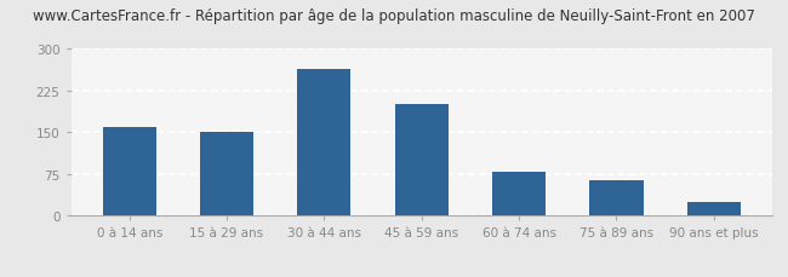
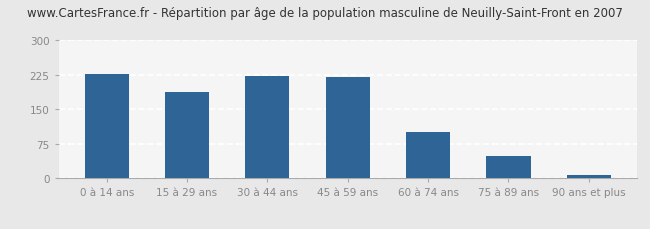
0 à 14 ans: 160 -> 226
15 à 29 ans: 150 -> 188
30 à 44 ans: 265 -> 222
45 à 59 ans: 200 -> 220
60 à 74 ans: 80 -> 100
75 à 89 ans: 65 -> 48
90 ans et plus: 25 -> 8
